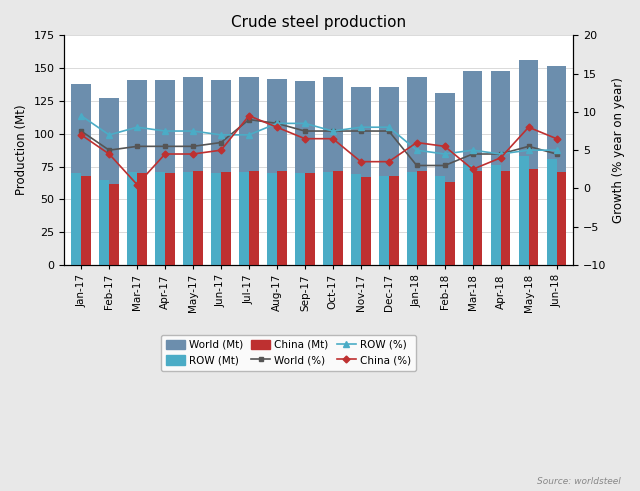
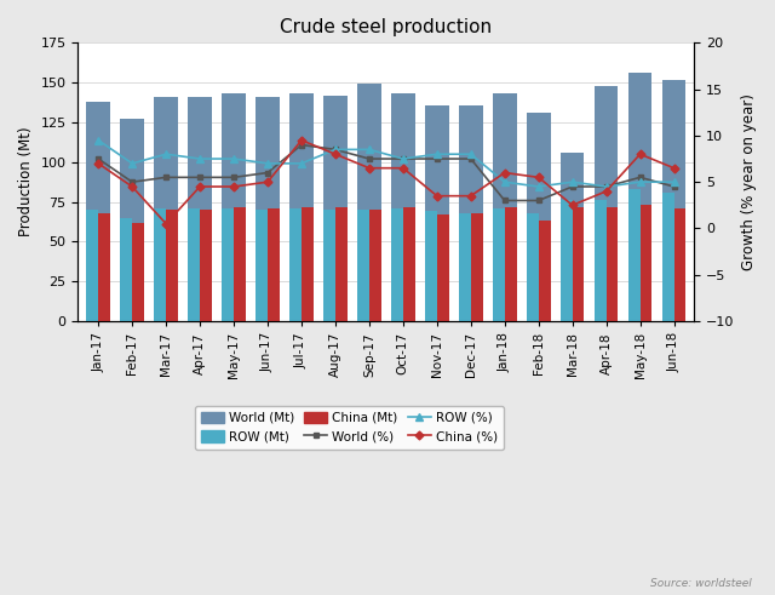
World (Mt)/Sep-17: 140 -> 149
World (Mt)/Mar-18: 148 -> 106
